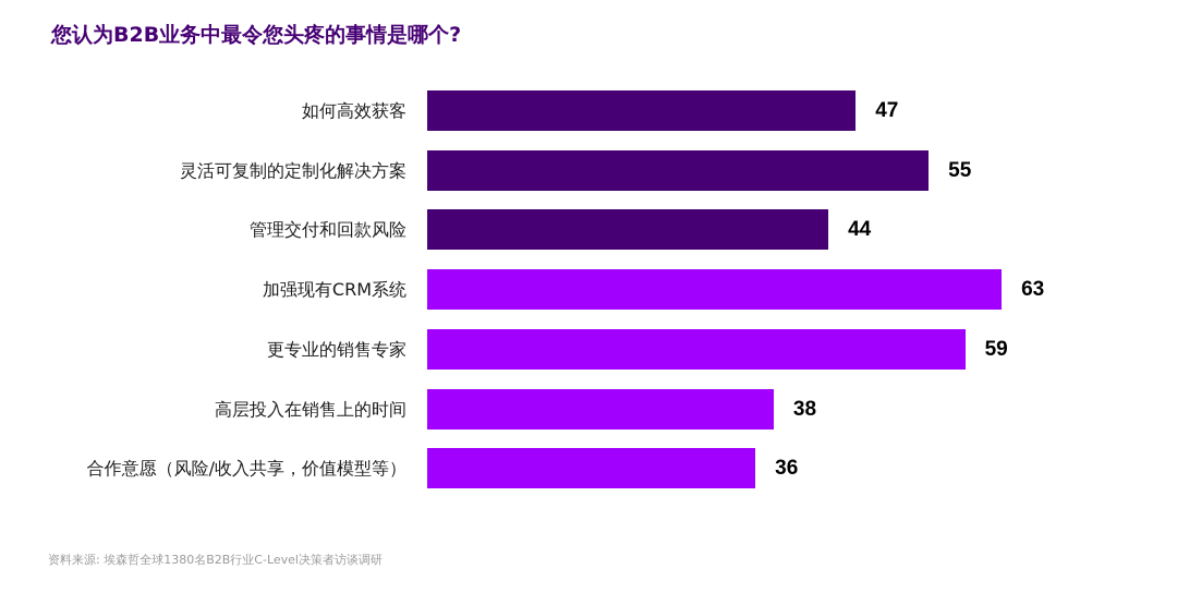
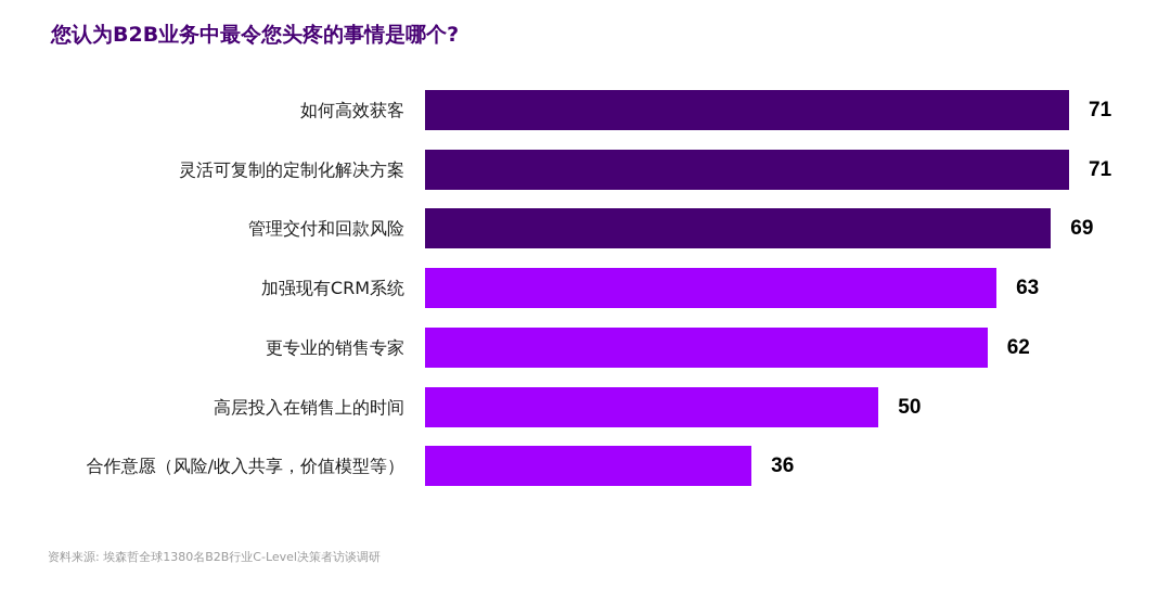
如何高效获客: 47 -> 71
灵活可复制的定制化解决方案: 55 -> 71
管理交付和回款风险: 44 -> 69
更专业的销售专家: 59 -> 62
高层投入在销售上的时间: 38 -> 50
